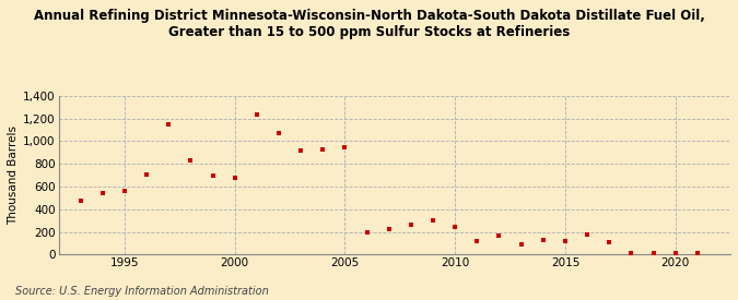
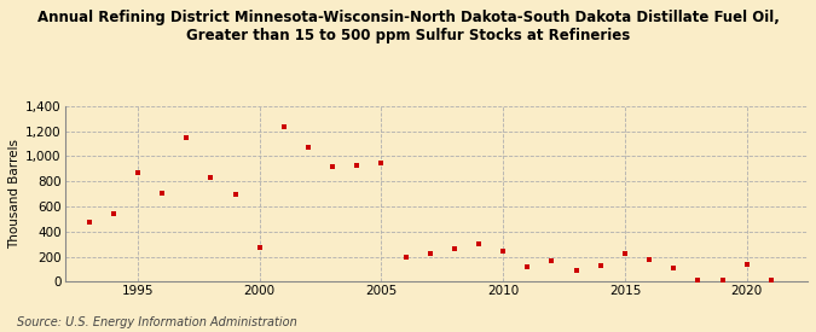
1995: 560 -> 870
2000: 680 -> 270
2015: 120 -> 220
2020: 10 -> 140
